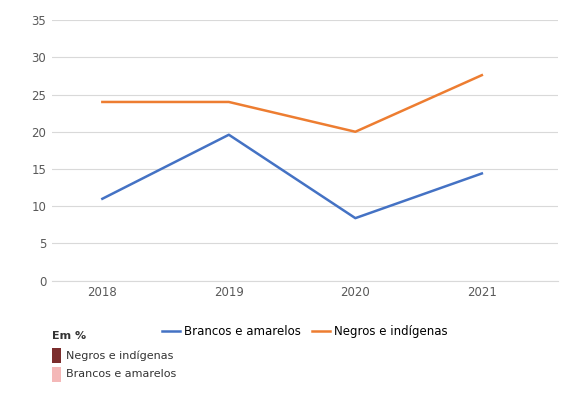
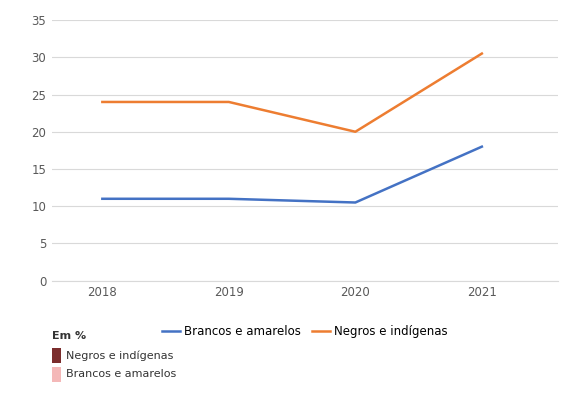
Brancos e amarelos/2019: 19.6 -> 11.0
Brancos e amarelos/2020: 8.4 -> 10.5
Brancos e amarelos/2021: 14.4 -> 18.0
Negros e indígenas/2021: 27.6 -> 30.5
